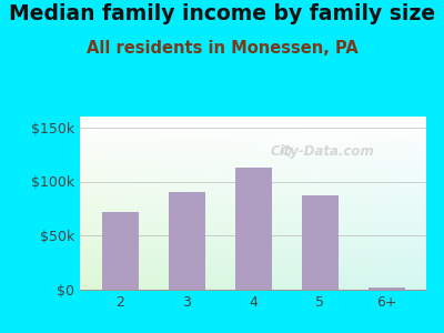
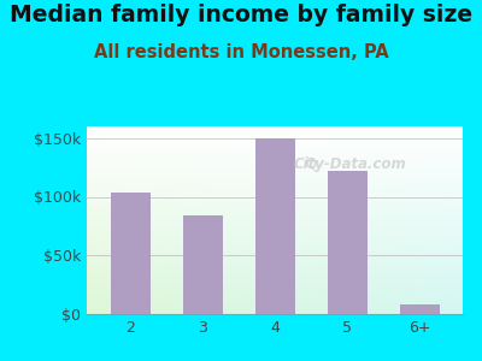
2: $72k -> $104k
3: $90k -> $84k
4: $113k -> $150k
5: $87k -> $122k
6+: $2k -> $8k
